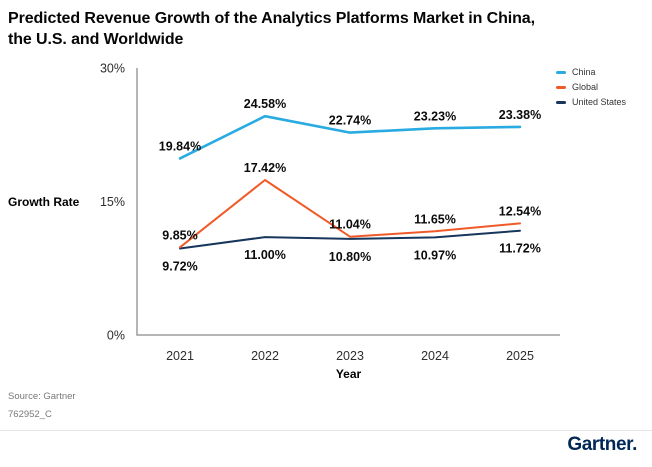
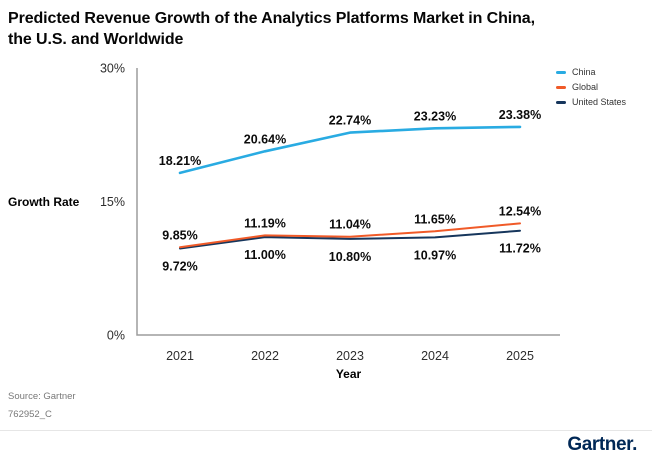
China/2021: 19.84% -> 18.21%
China/2022: 24.58% -> 20.64%
Global/2022: 17.42% -> 11.19%
